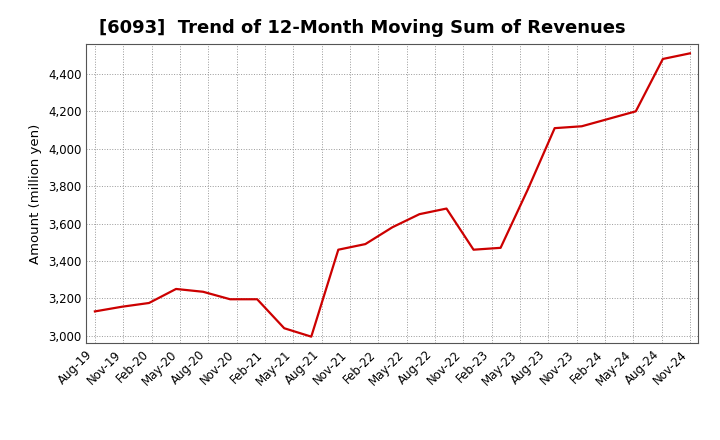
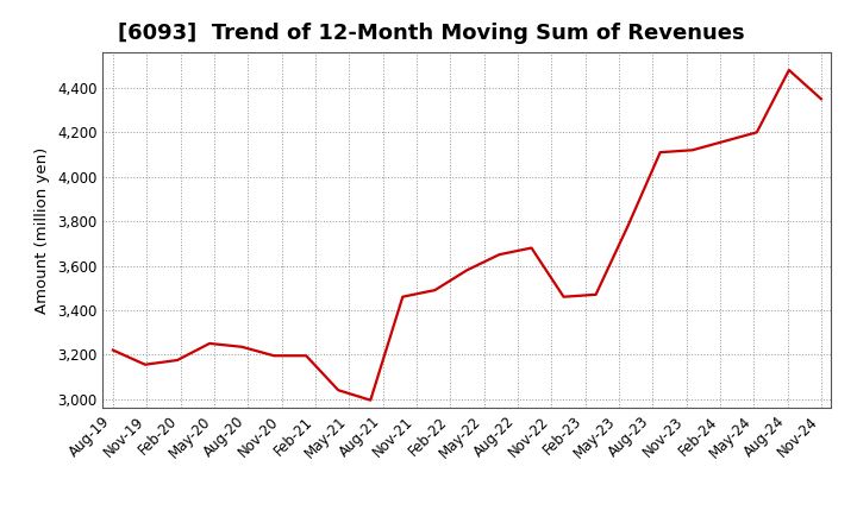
Aug-19: 3,130 -> 3,220
Nov-24: 4,510 -> 4,350
